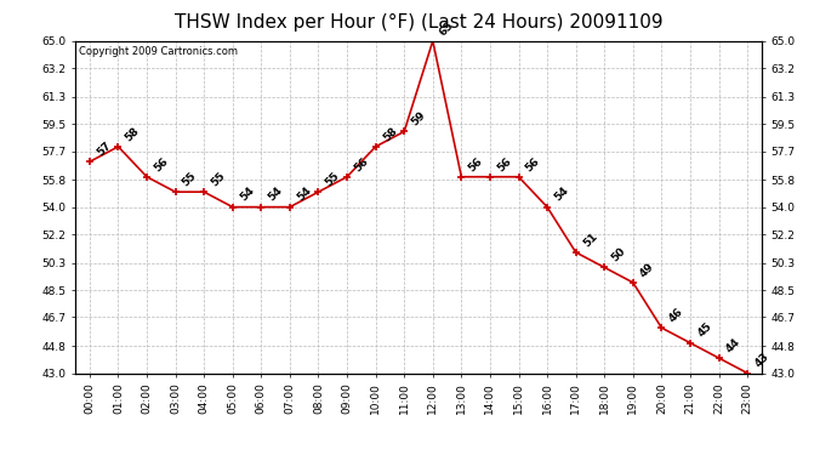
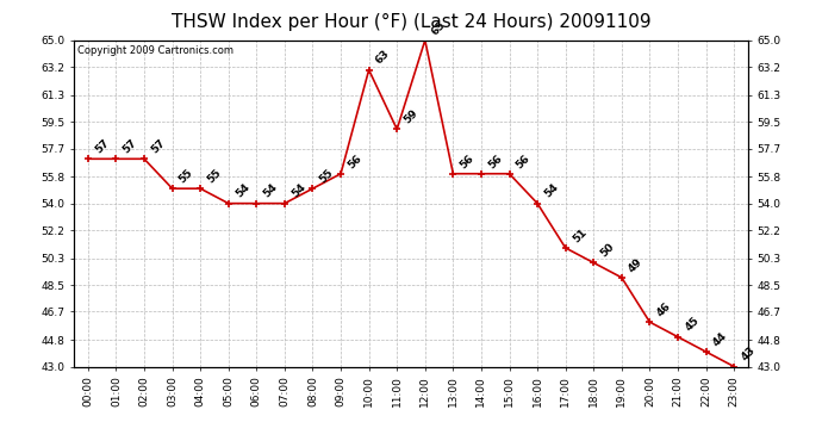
01:00: 58 -> 57
02:00: 56 -> 57
10:00: 58 -> 63
